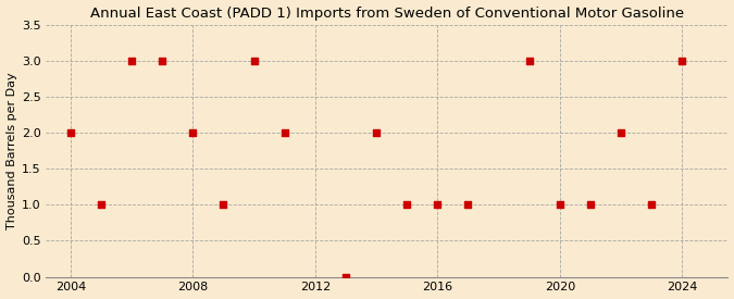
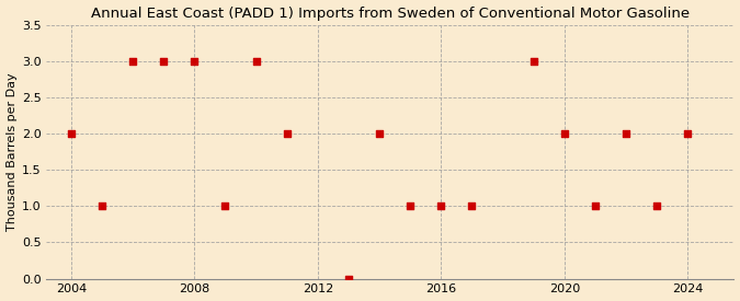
2008: 2 -> 3
2020: 1 -> 2
2024: 3 -> 2
